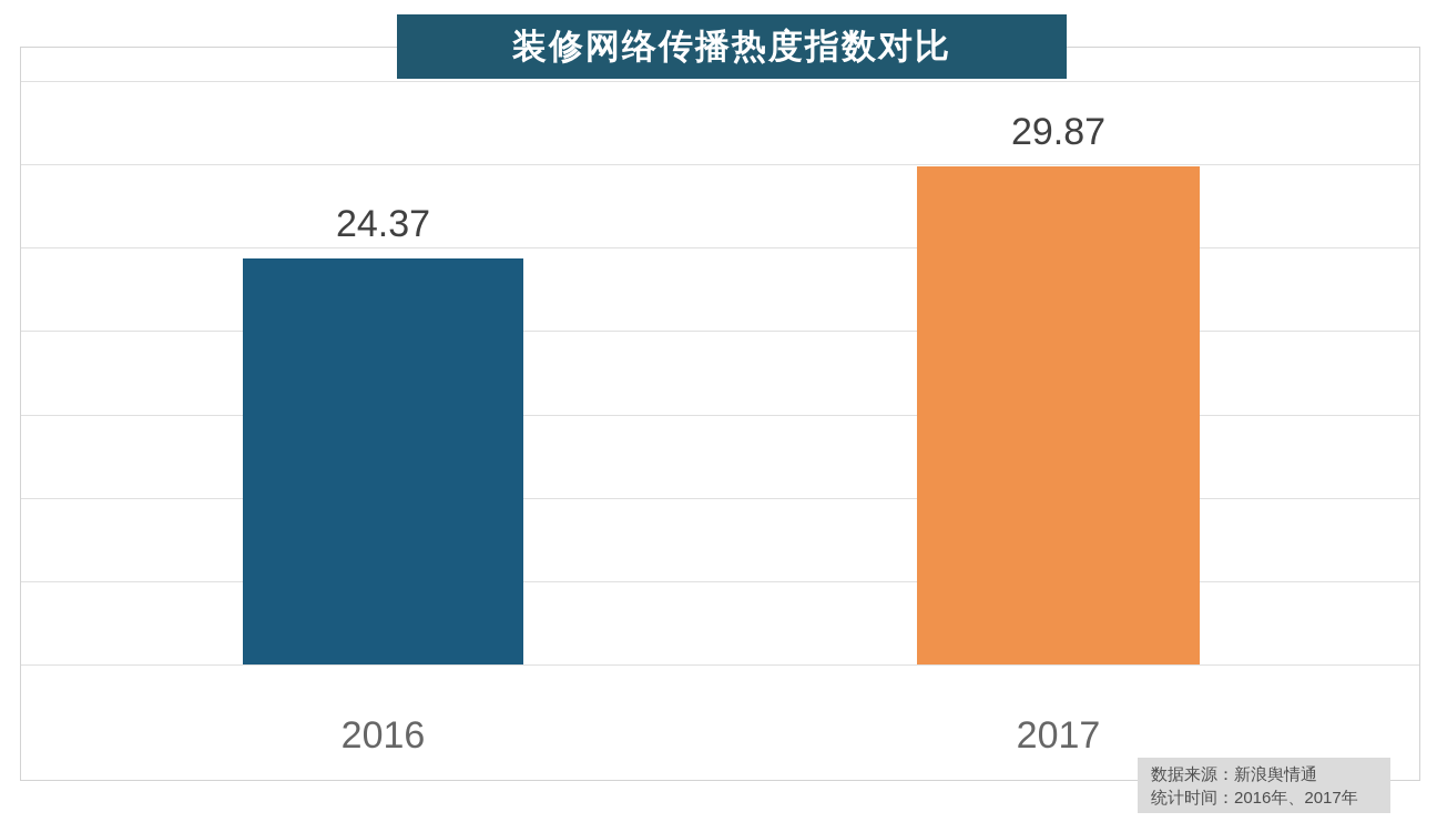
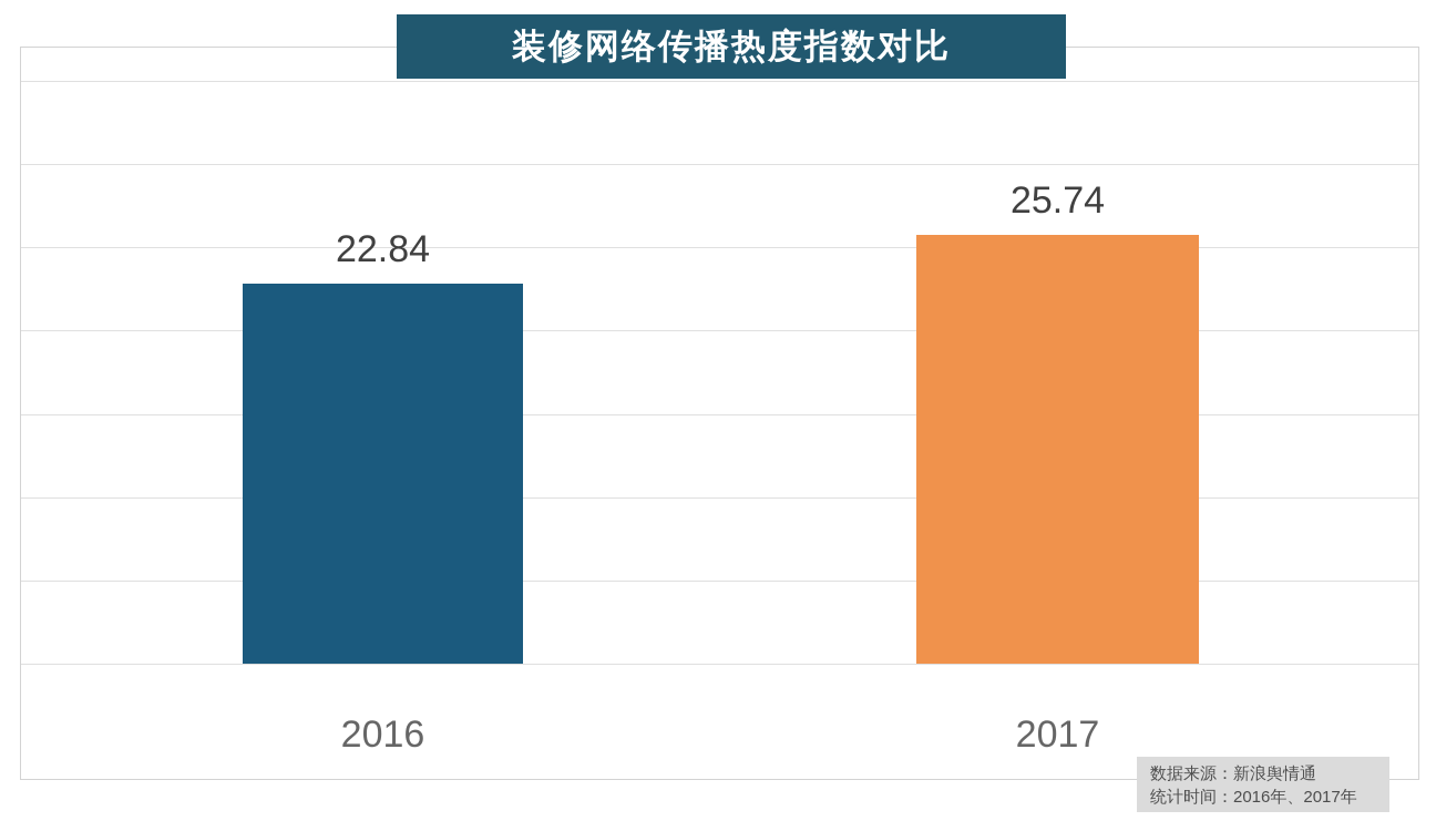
2016: 24.37 -> 22.84
2017: 29.87 -> 25.74
